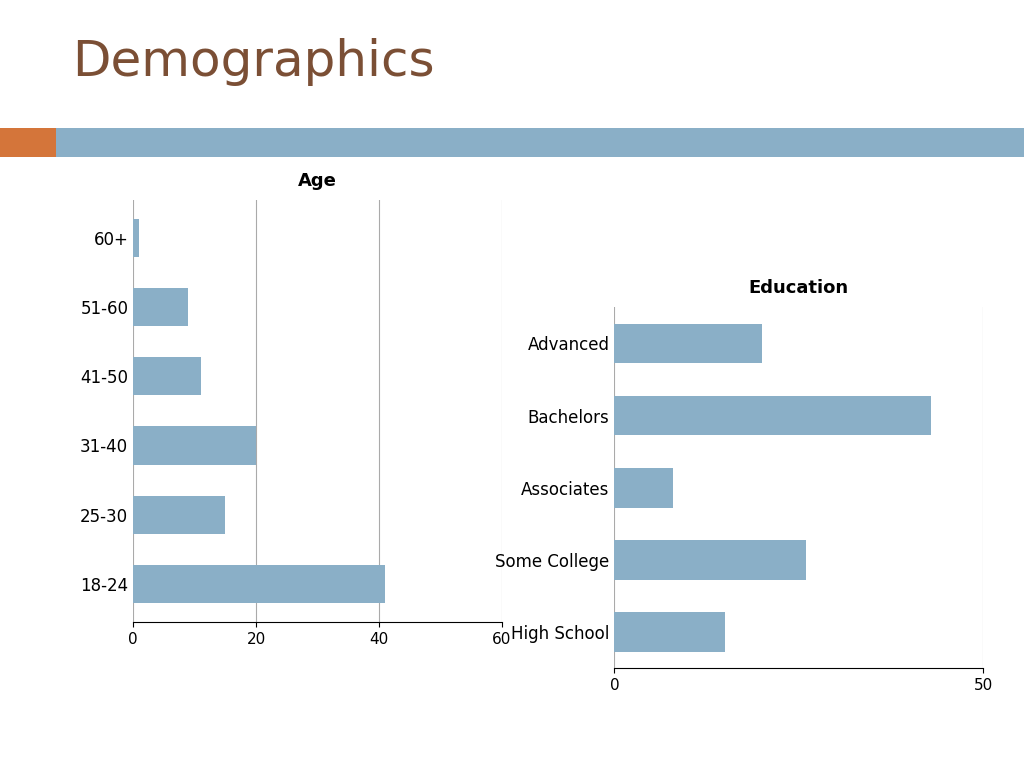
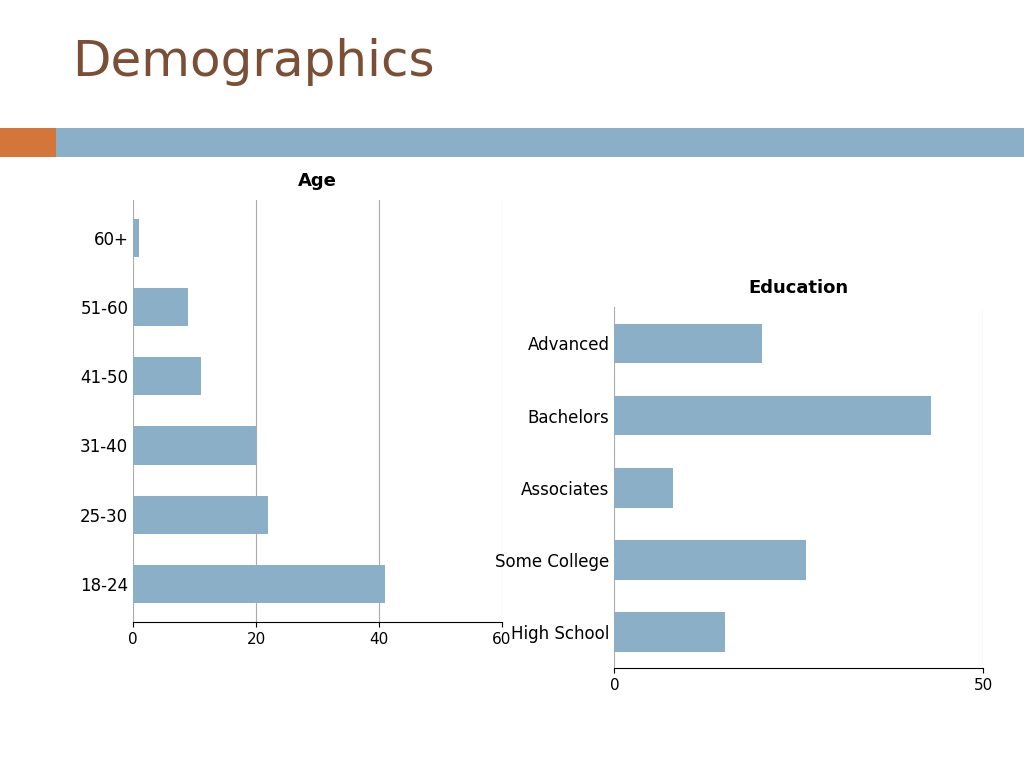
Age/25-30: 15 -> 22
